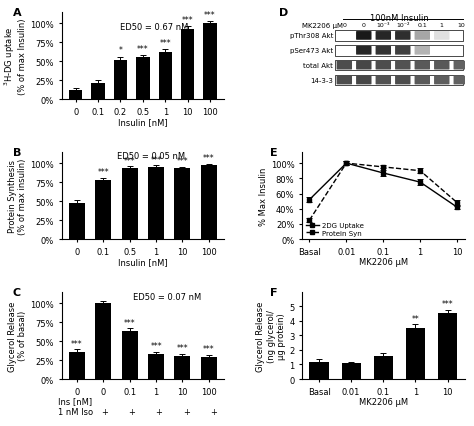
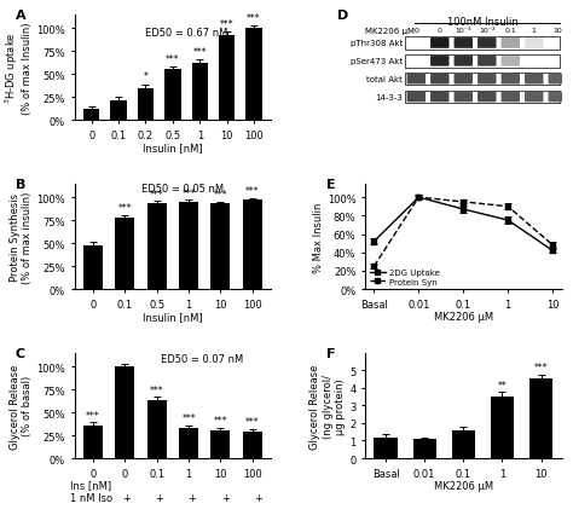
0.2: 52% -> 35%
